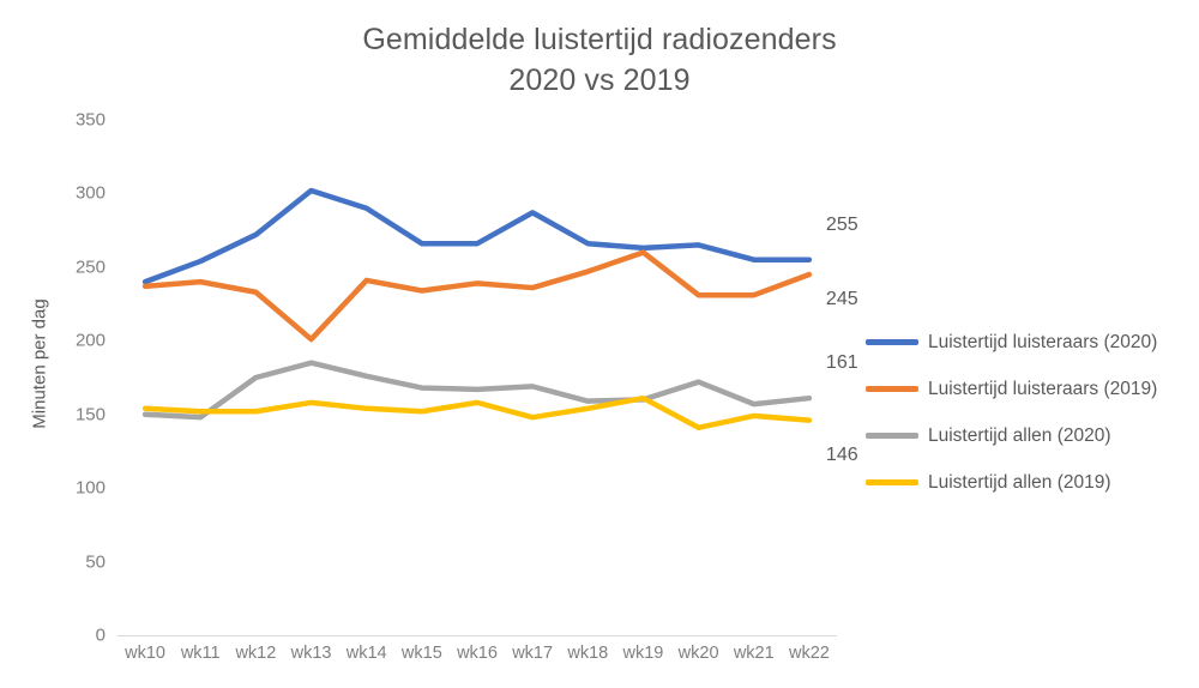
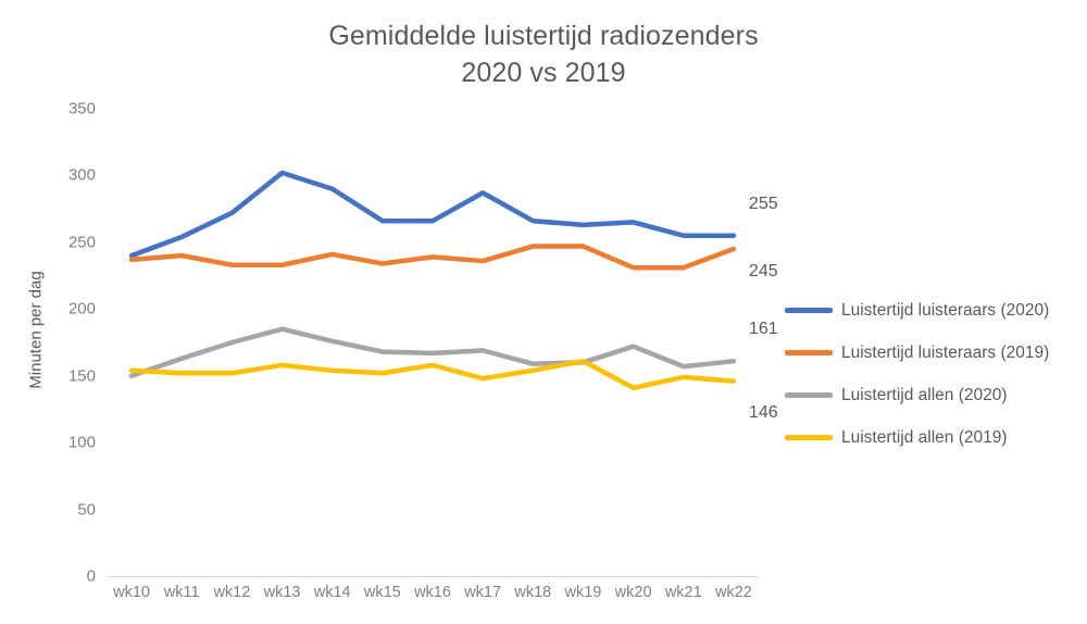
Luistertijd allen (2020)/wk11: 148 -> 163
Luistertijd luisteraars (2019)/wk13: 201 -> 233
Luistertijd luisteraars (2019)/wk19: 260 -> 247
